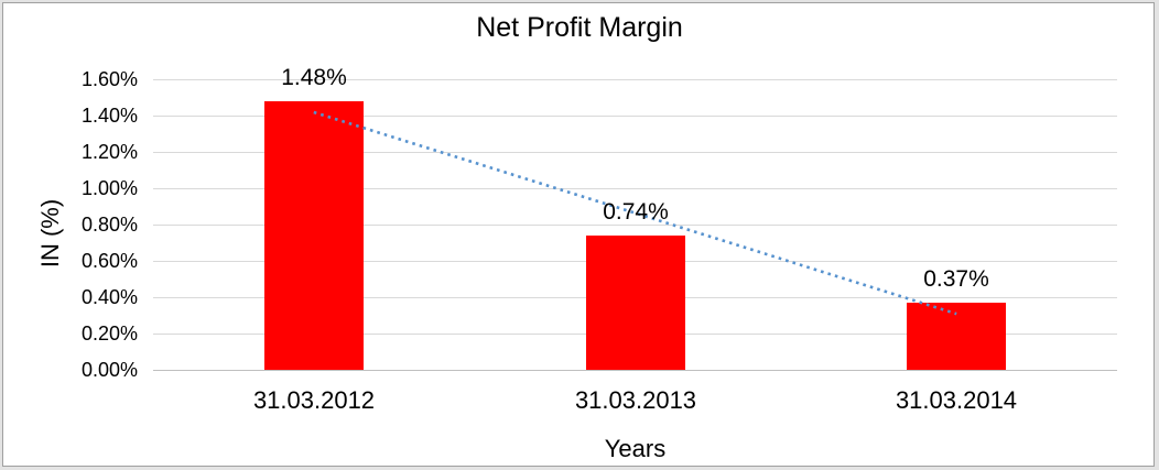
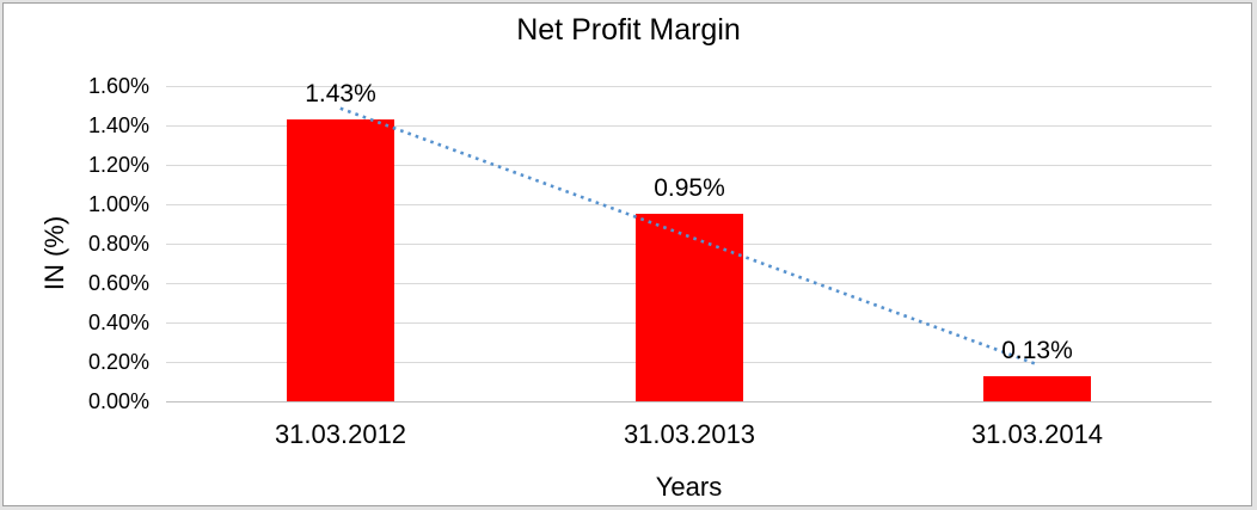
31.03.2012: 1.48% -> 1.43%
31.03.2013: 0.74% -> 0.95%
31.03.2014: 0.37% -> 0.13%
